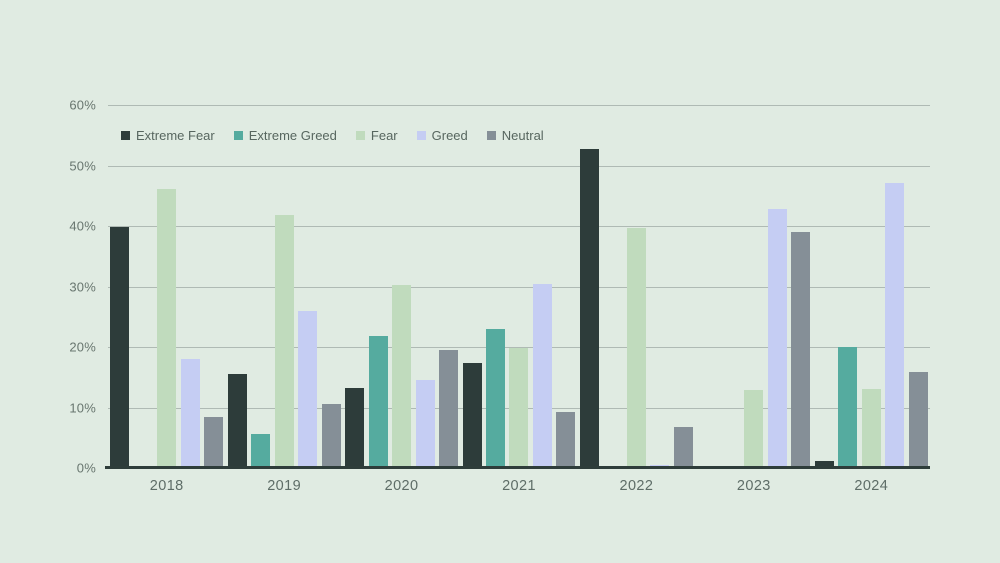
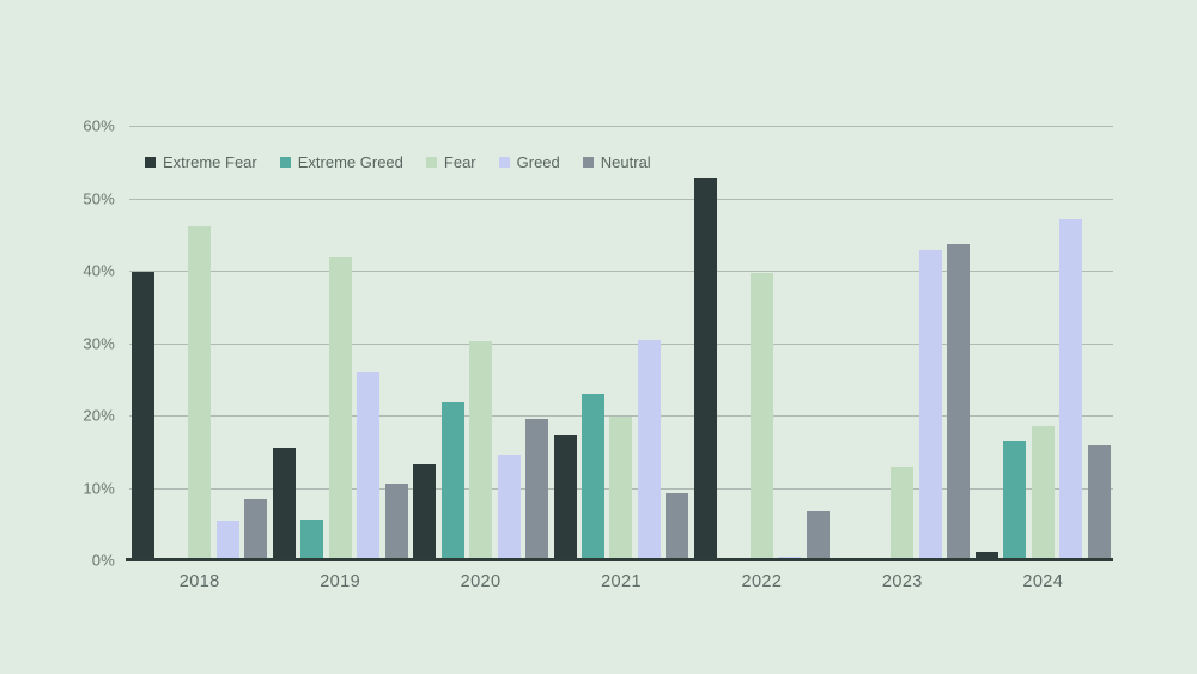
Greed/2018: 18% -> 6%
Neutral/2023: 39% -> 44%
Extreme Greed/2024: 20% -> 16%
Fear/2024: 13% -> 18%
